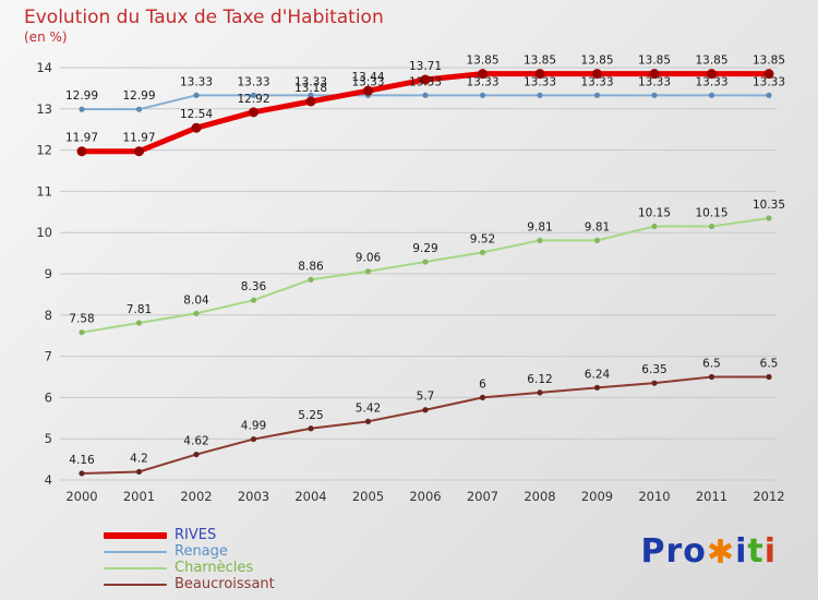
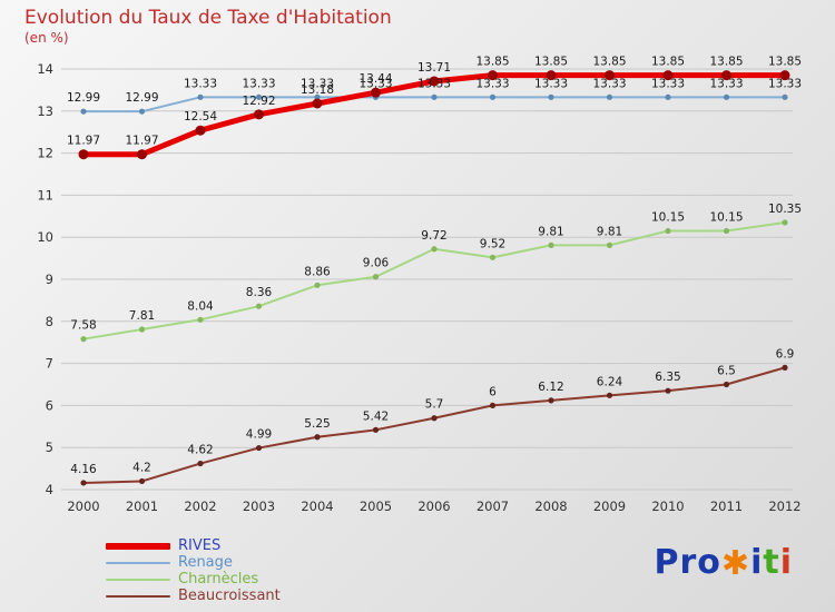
Charnècles/2006: 9.29 -> 9.72
Beaucroissant/2012: 6.5 -> 6.9
